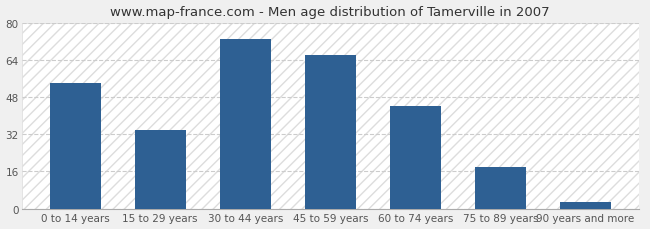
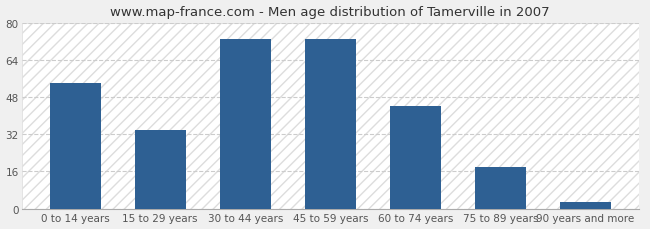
45 to 59 years: 66 -> 73
